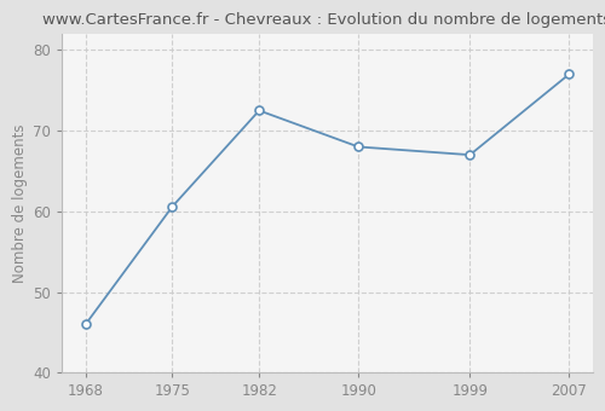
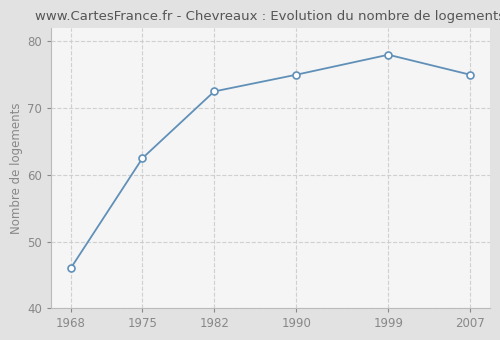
1975: 60.6 -> 62.5
1990: 68.0 -> 75.0
1999: 67.0 -> 78.0
2007: 77.0 -> 75.0
